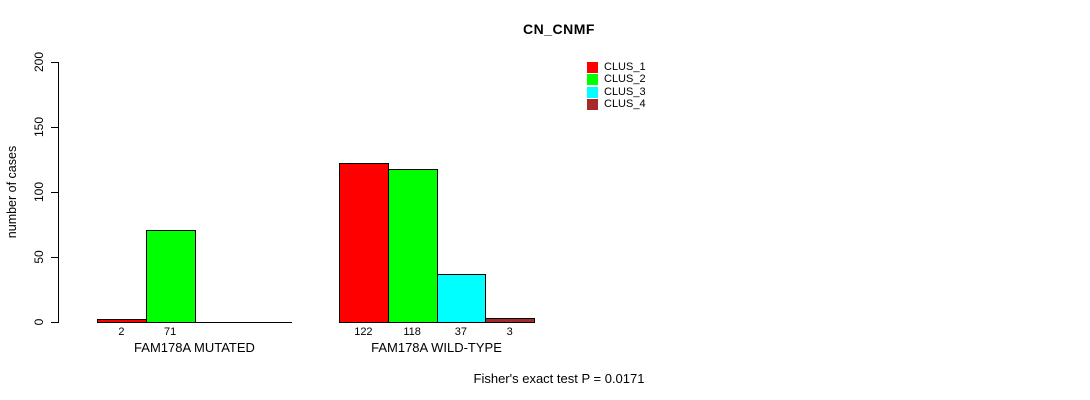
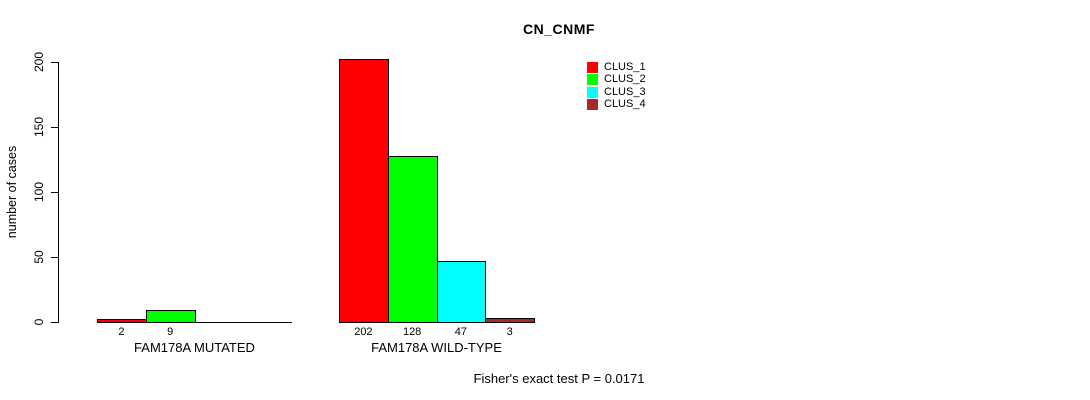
CLUS_2/FAM178A MUTATED: 71 -> 9
CLUS_1/FAM178A WILD-TYPE: 122 -> 202
CLUS_2/FAM178A WILD-TYPE: 118 -> 128
CLUS_3/FAM178A WILD-TYPE: 37 -> 47
